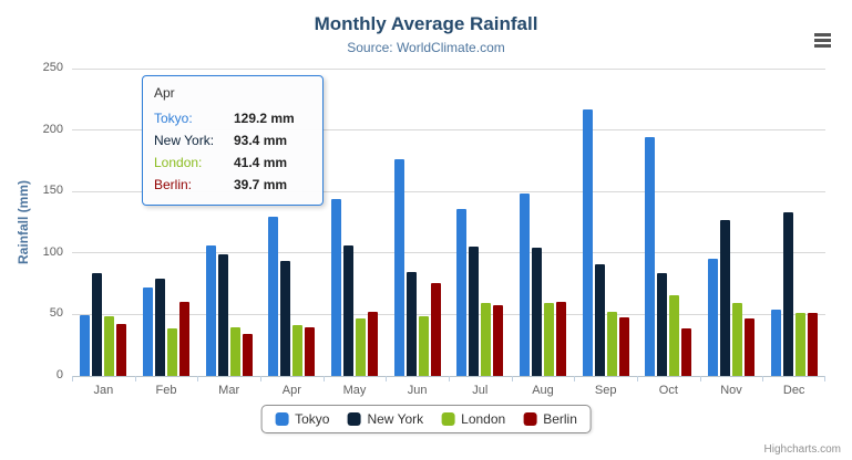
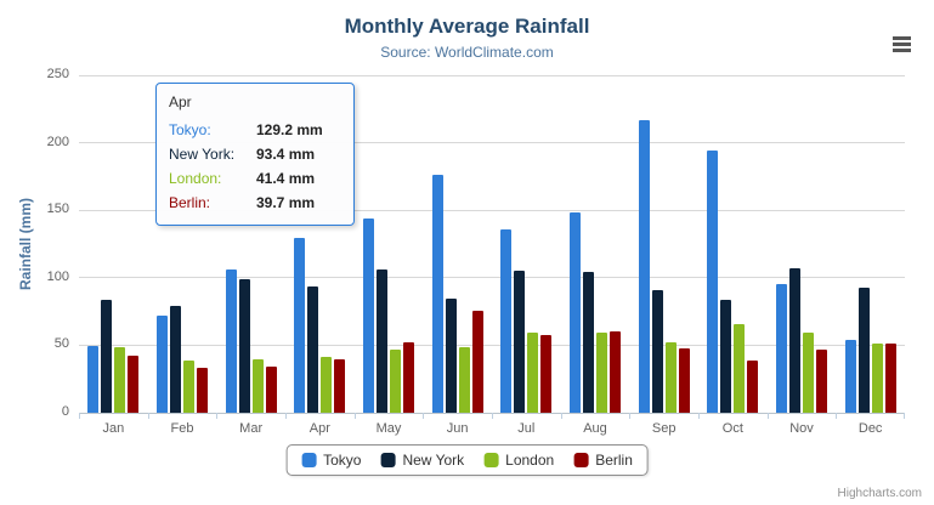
Berlin/Feb: 60 -> 33
New York/Nov: 127 -> 107
New York/Dec: 133 -> 92
